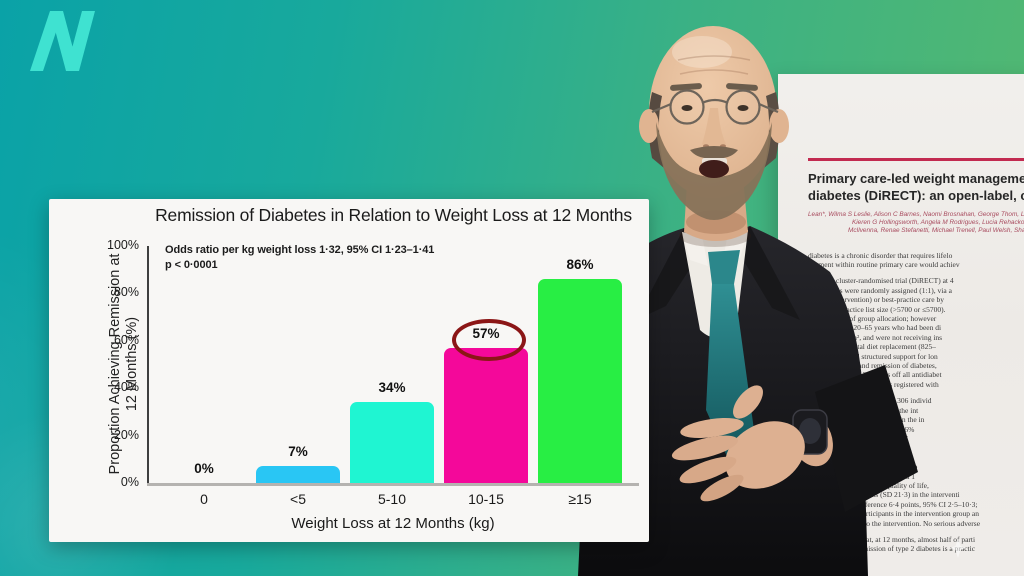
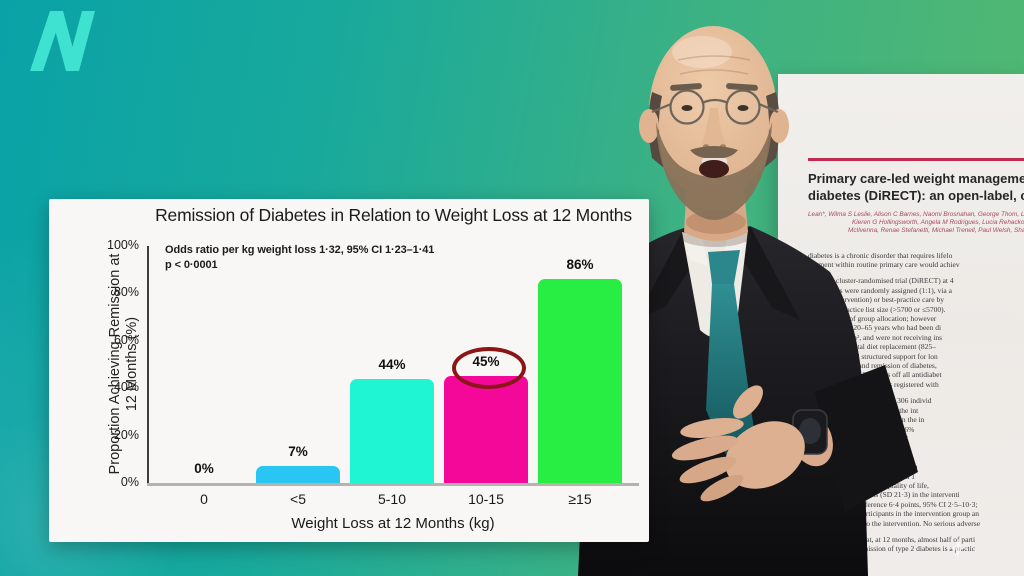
5-10: 34% -> 44%
10-15: 57% -> 45%
